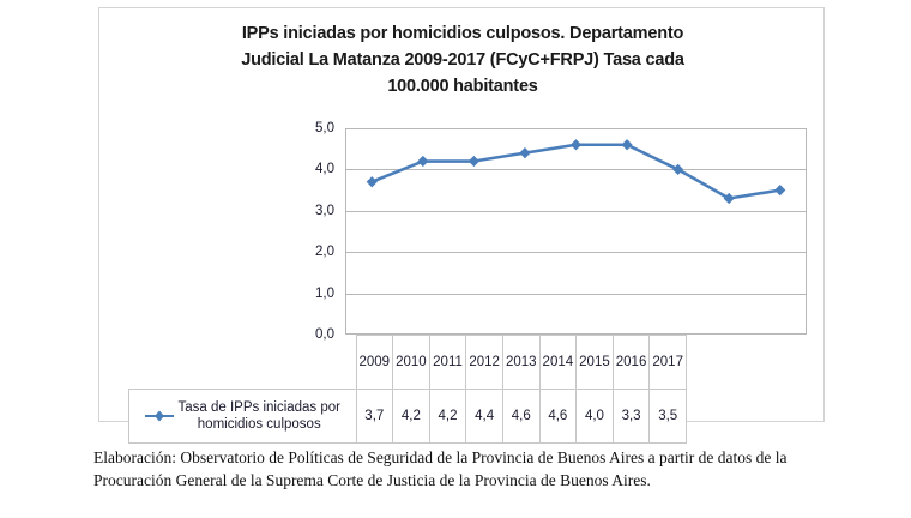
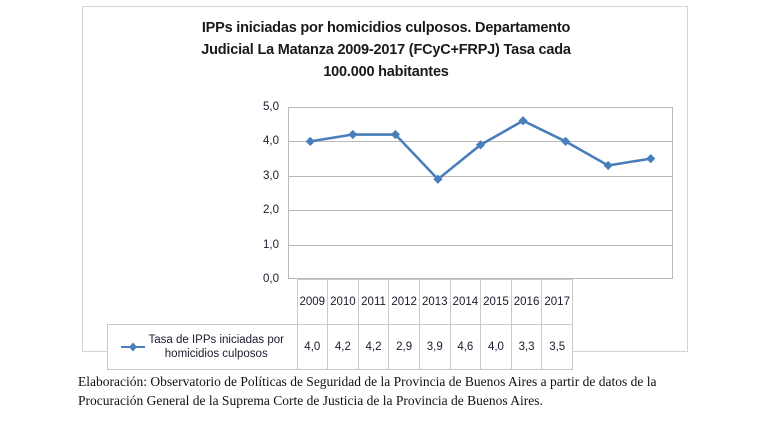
2009: 3,7 -> 4,0
2012: 4,4 -> 2,9
2013: 4,6 -> 3,9
